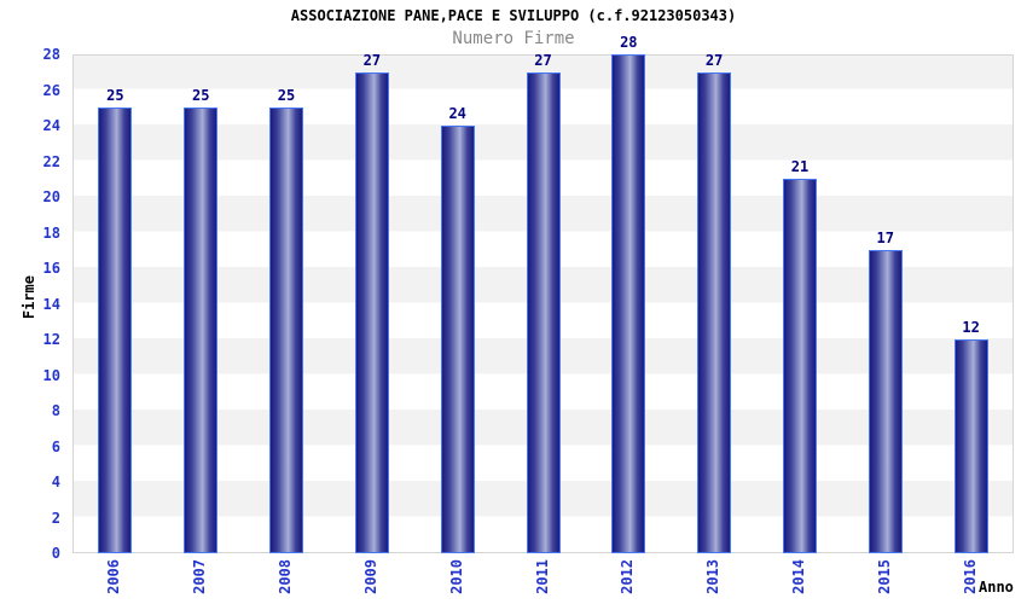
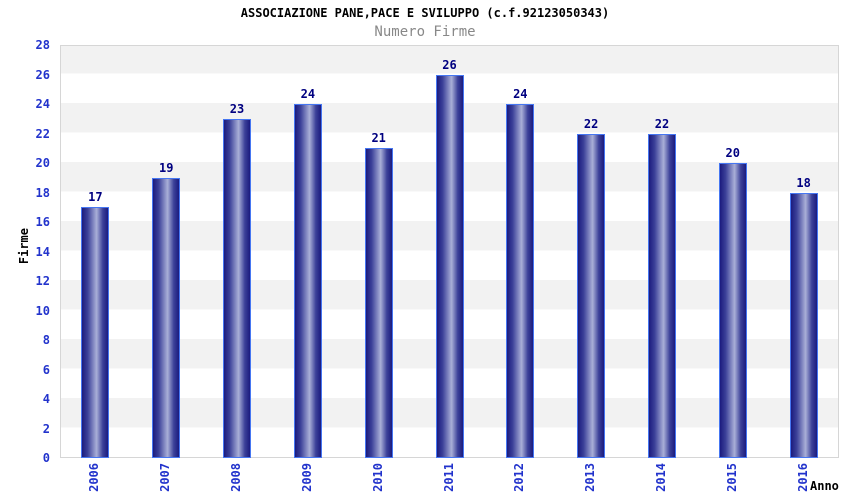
2006: 25 -> 17
2007: 25 -> 19
2008: 25 -> 23
2009: 27 -> 24
2010: 24 -> 21
2011: 27 -> 26
2012: 28 -> 24
2013: 27 -> 22
2014: 21 -> 22
2015: 17 -> 20
2016: 12 -> 18
